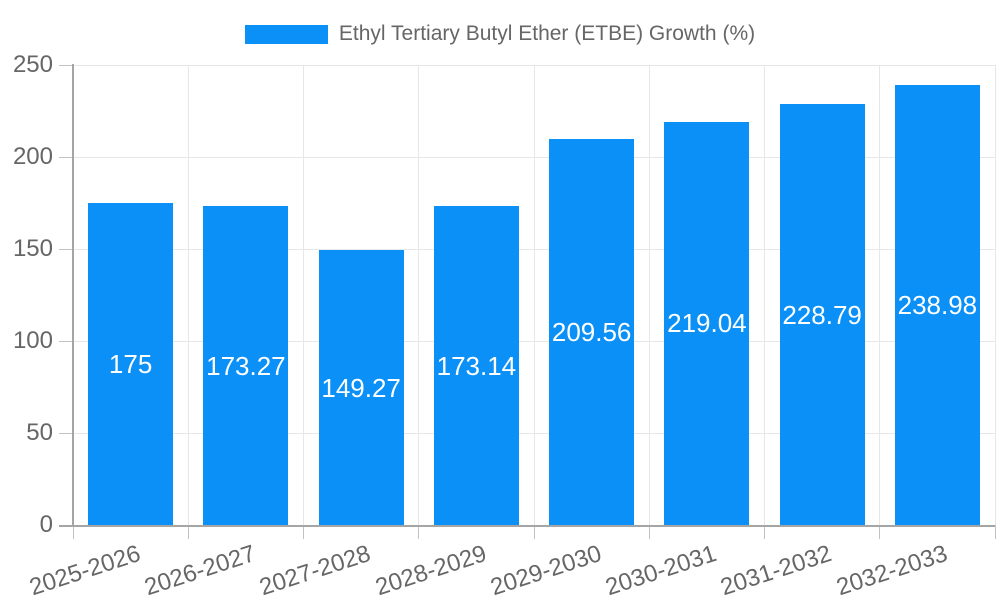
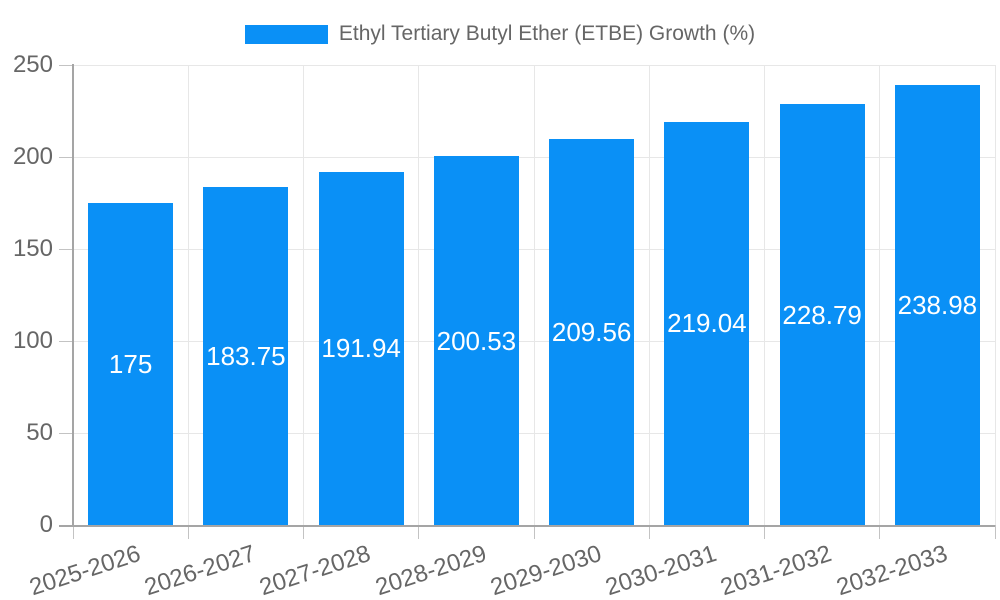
2026-2027: 173.27 -> 183.75
2027-2028: 149.27 -> 191.94
2028-2029: 173.14 -> 200.53
